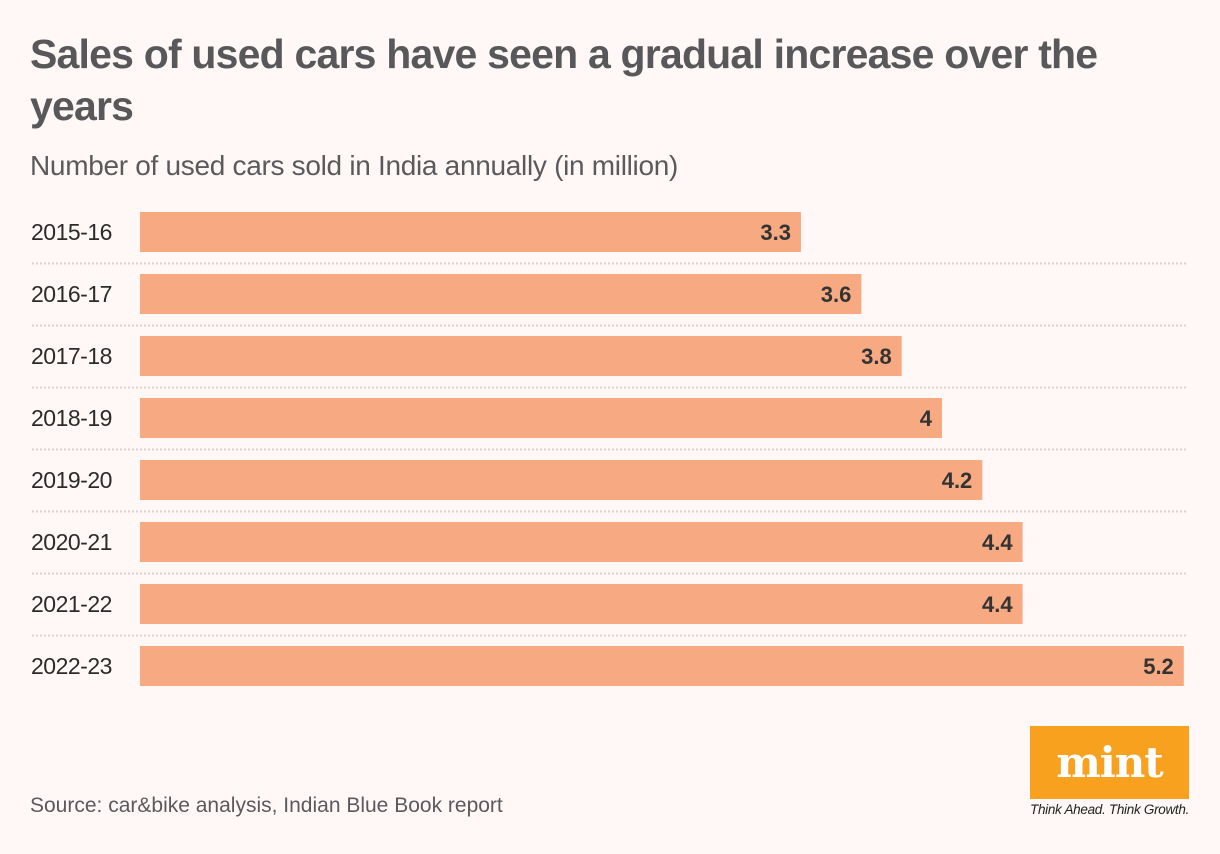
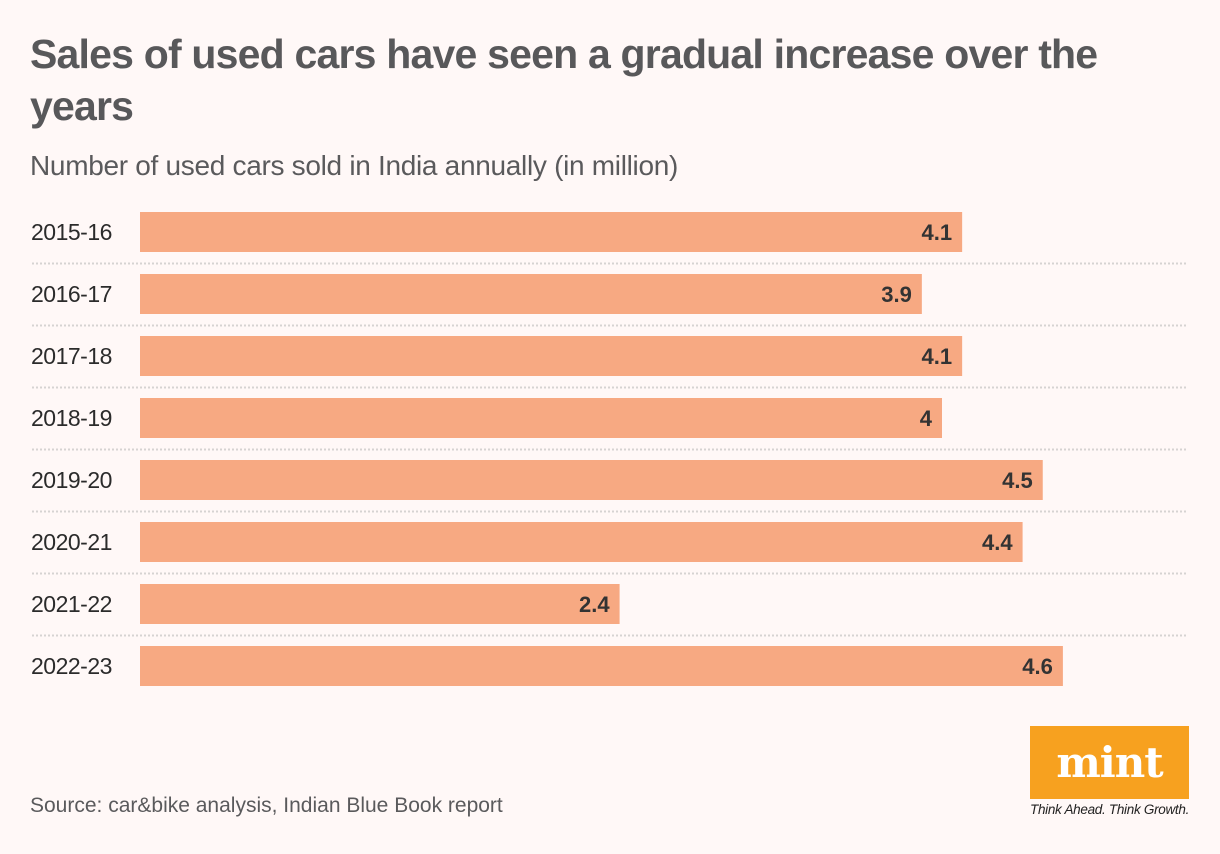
2015-16: 3.3 -> 4.1
2016-17: 3.6 -> 3.9
2017-18: 3.8 -> 4.1
2019-20: 4.2 -> 4.5
2021-22: 4.4 -> 2.4
2022-23: 5.2 -> 4.6
